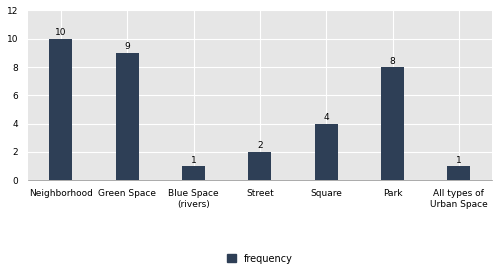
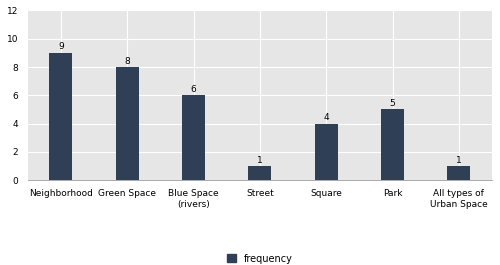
Neighborhood: 10 -> 9
Green Space: 9 -> 8
Blue Space (rivers): 1 -> 6
Street: 2 -> 1
Park: 8 -> 5
